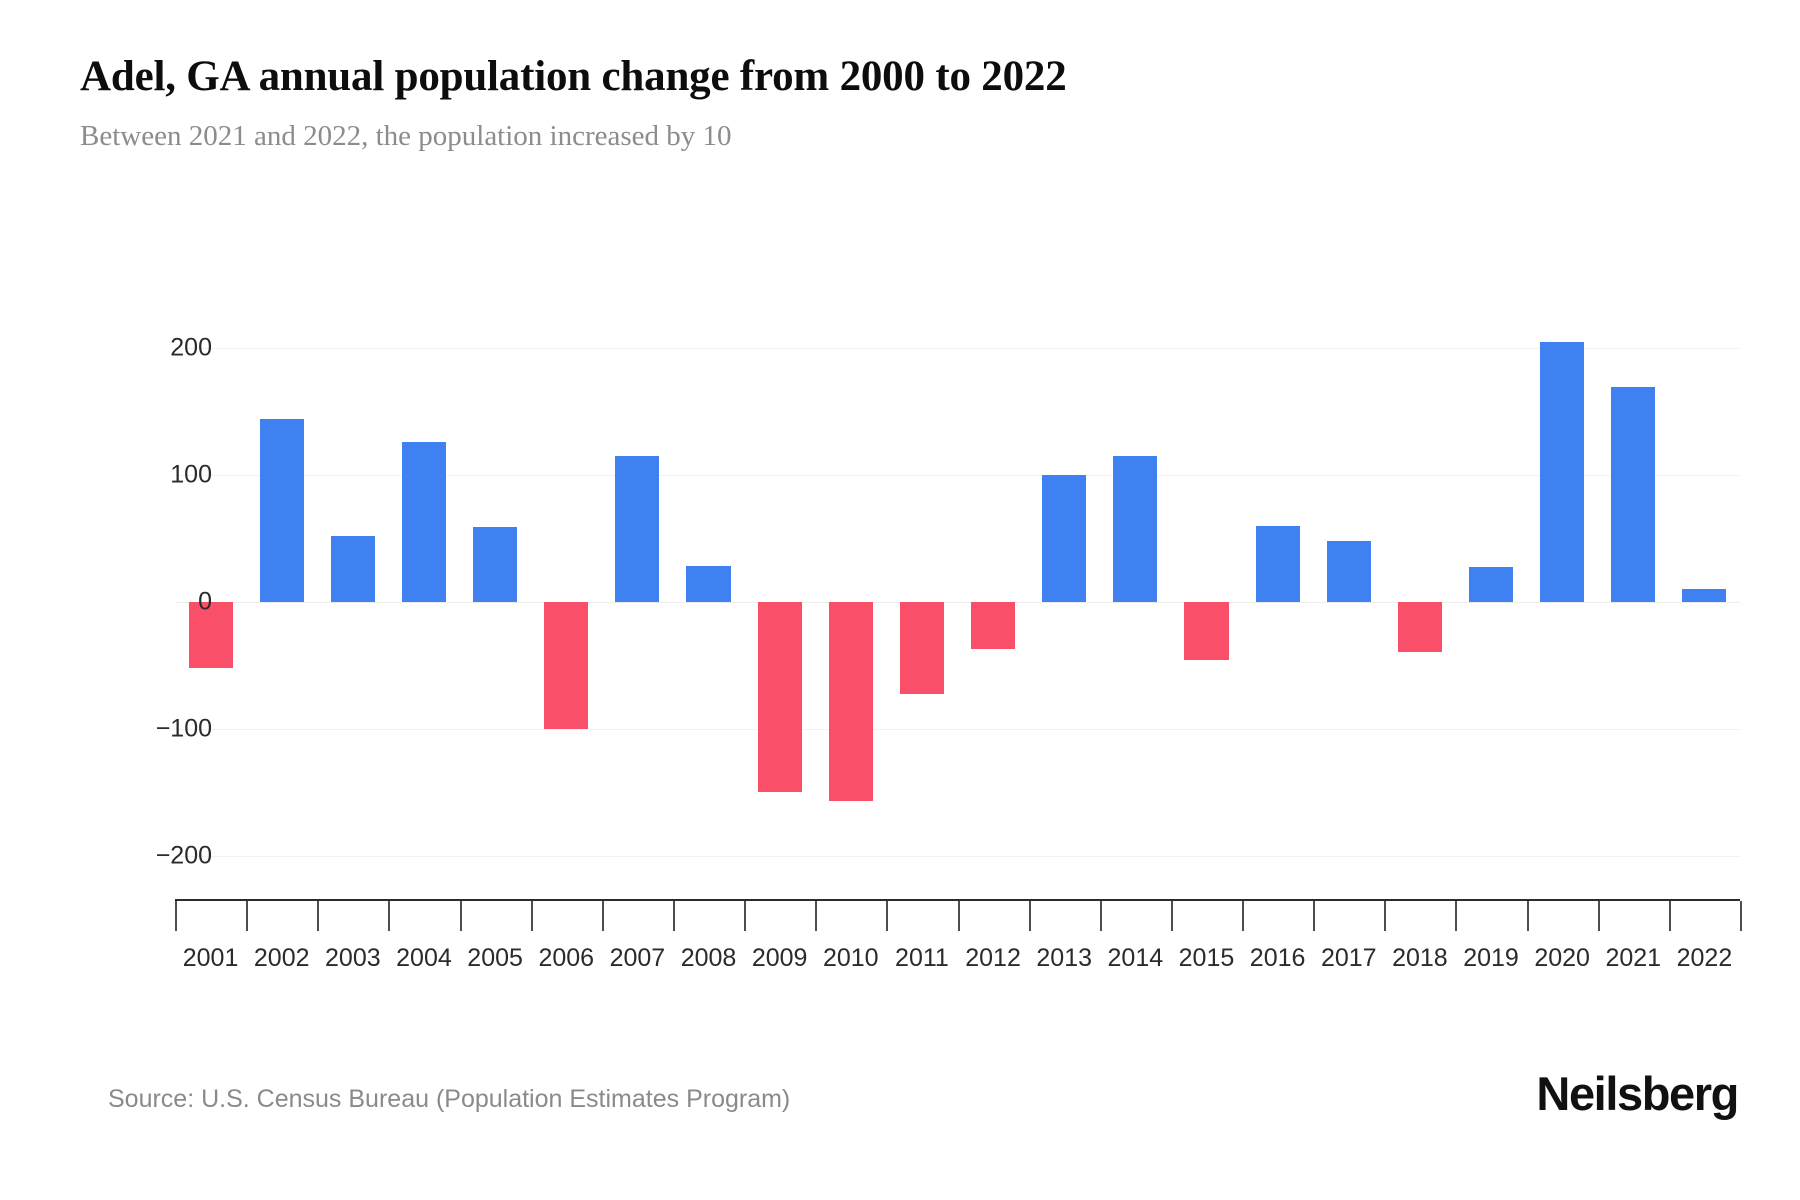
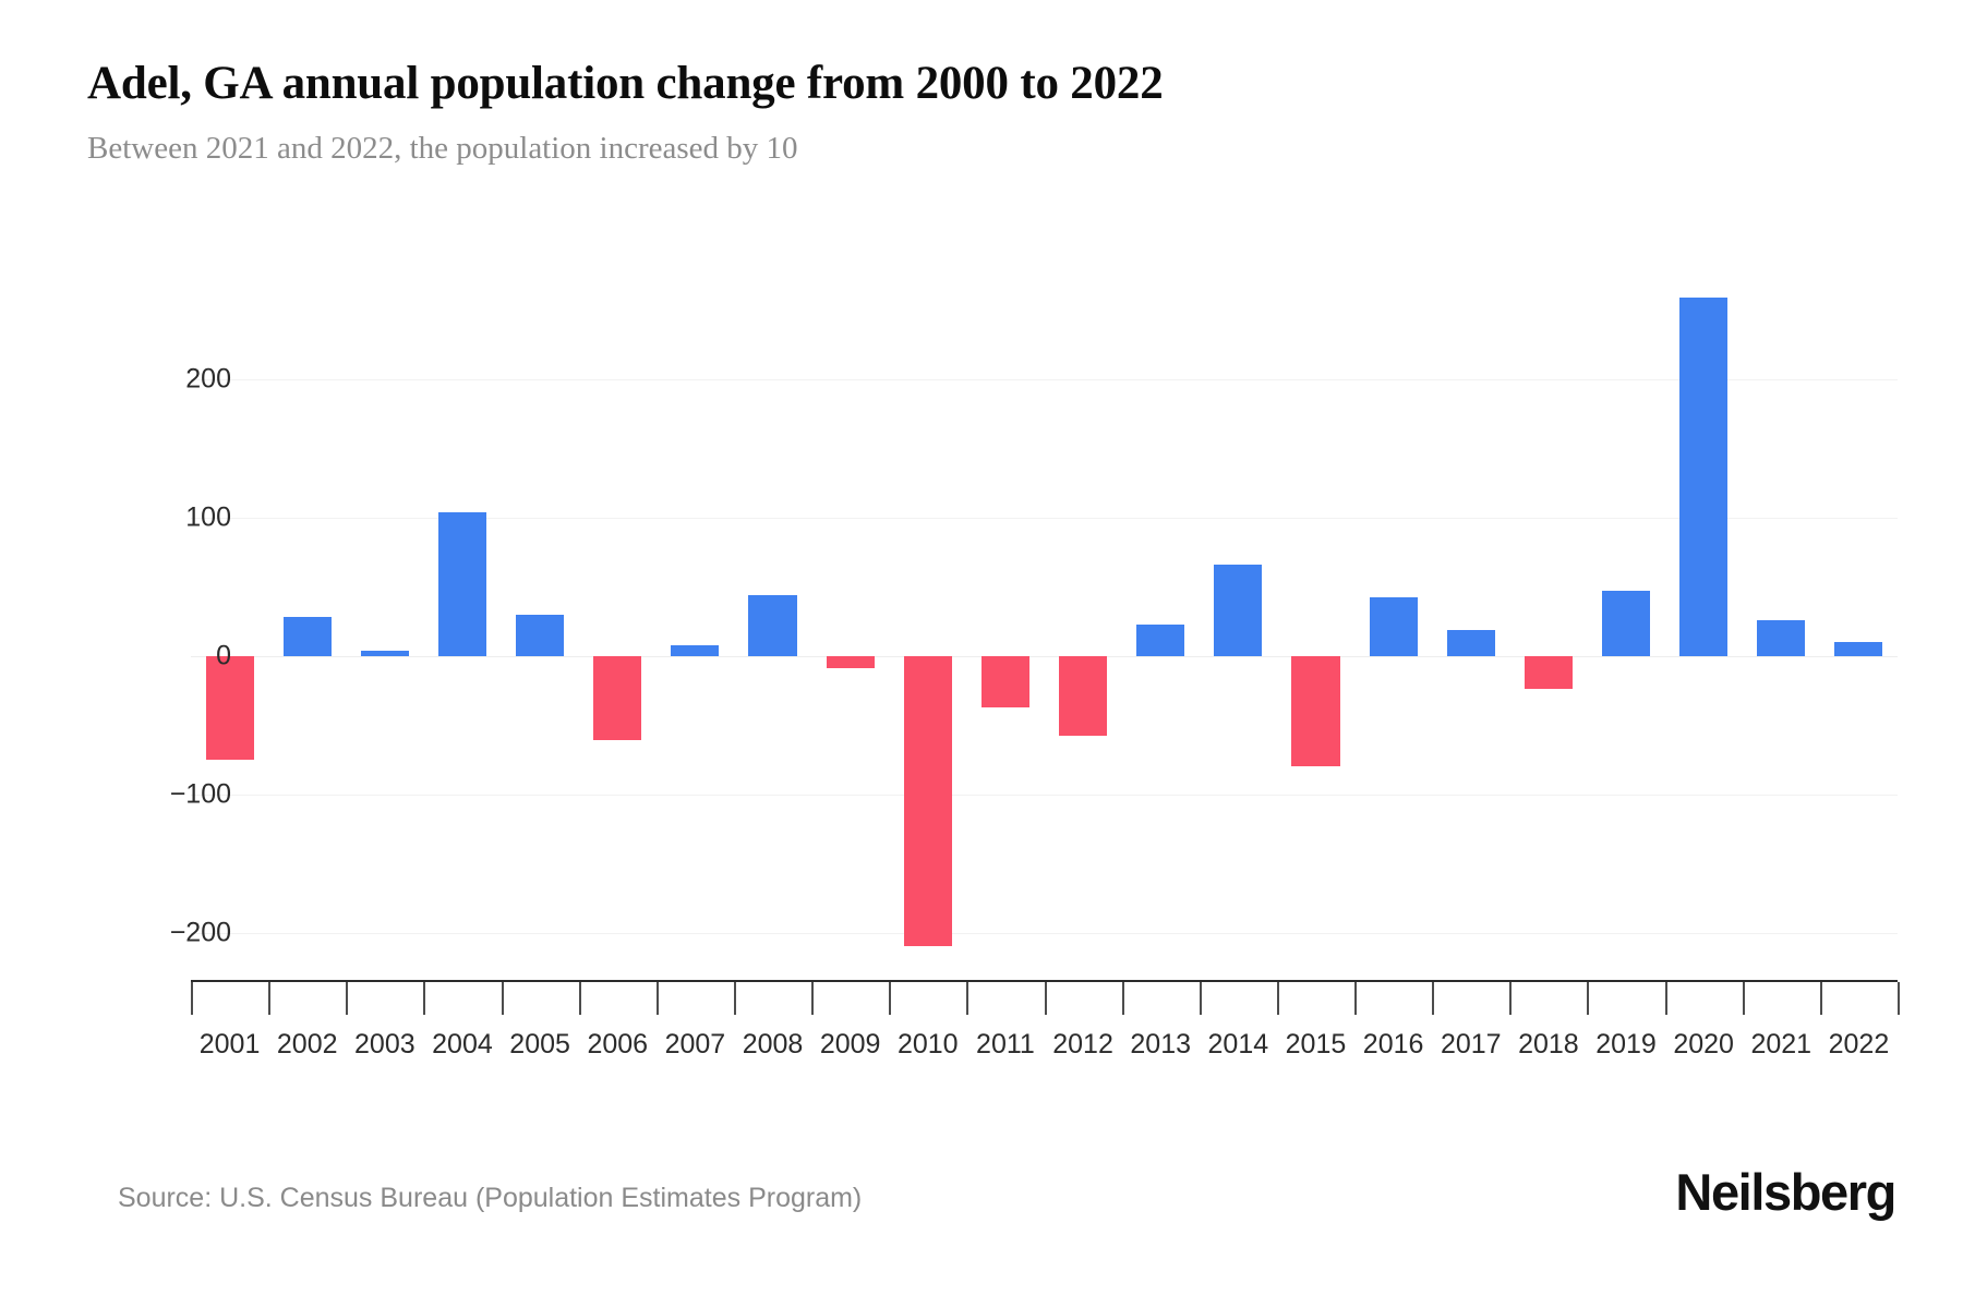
2001: -52 -> -75
2002: 144 -> 28
2003: 52 -> 4
2004: 126 -> 104
2005: 59 -> 30
2006: -100 -> -61
2007: 115 -> 8
2008: 28 -> 44
2009: -150 -> -9
2010: -157 -> -210
2011: -73 -> -37
2012: -37 -> -58
2013: 100 -> 23
2014: 115 -> 66
2015: -46 -> -80
2016: 60 -> 42
2017: 48 -> 19
2018: -40 -> -24
2019: 27 -> 47
2020: 205 -> 259
2021: 169 -> 26
